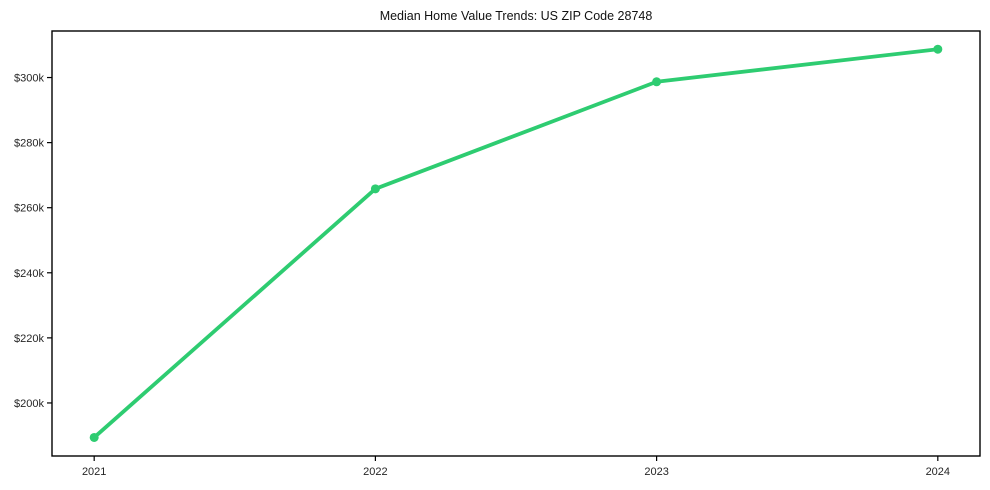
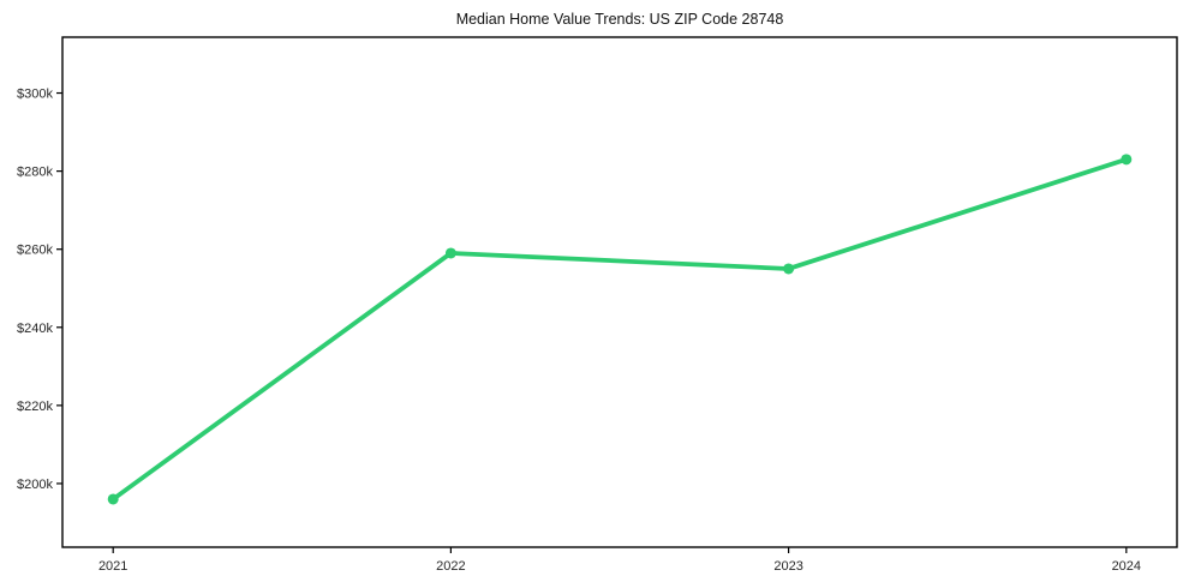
2021: $189k -> $196k
2022: $266k -> $259k
2023: $299k -> $255k
2024: $309k -> $283k
